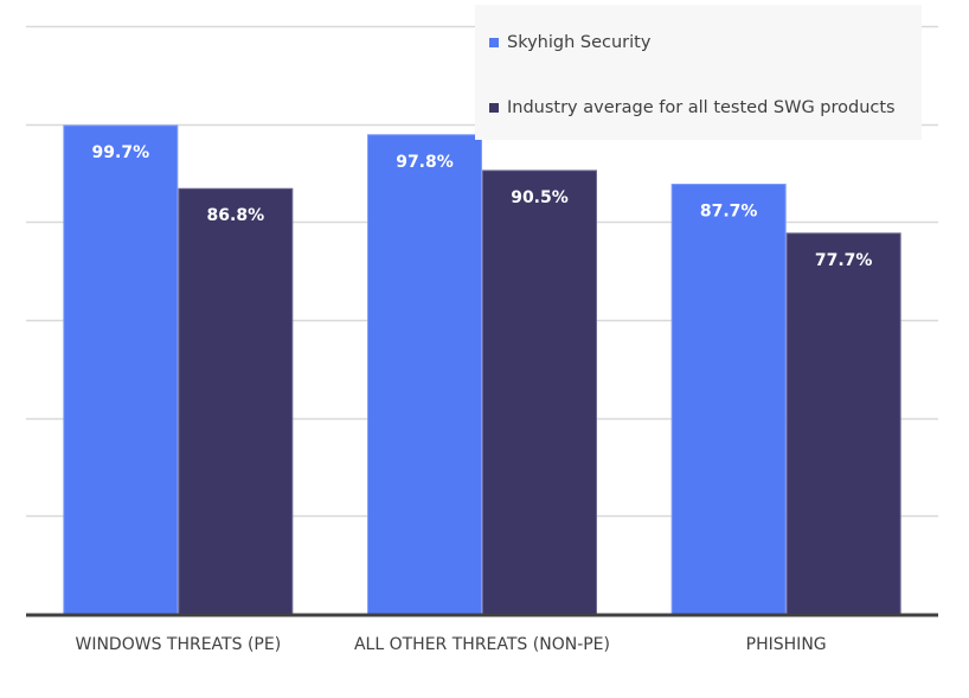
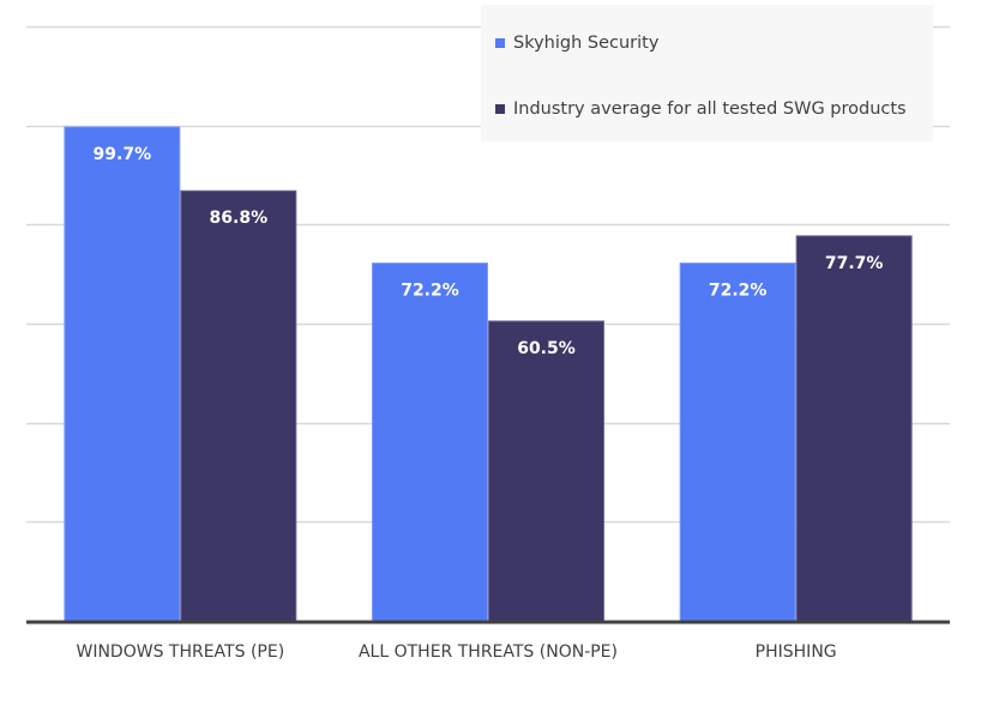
Skyhigh Security/ALL OTHER THREATS (NON-PE): 97.8% -> 72.2%
Industry average for all tested SWG products/ALL OTHER THREATS (NON-PE): 90.5% -> 60.5%
Skyhigh Security/PHISHING: 87.7% -> 72.2%
